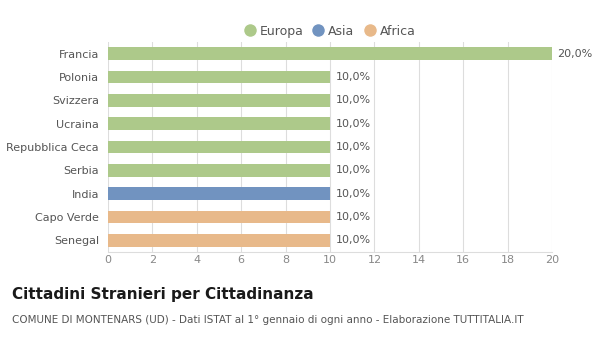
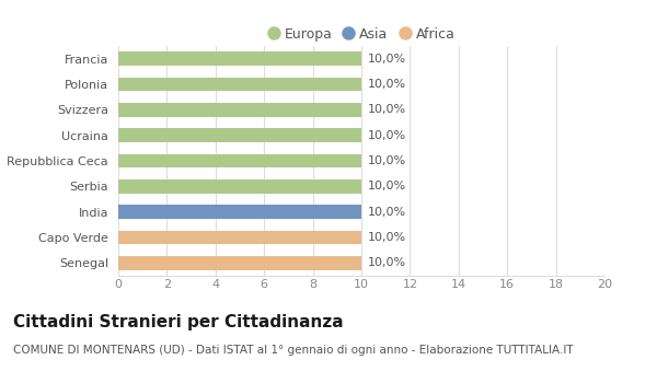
Francia: 20,0% -> 10,0%
